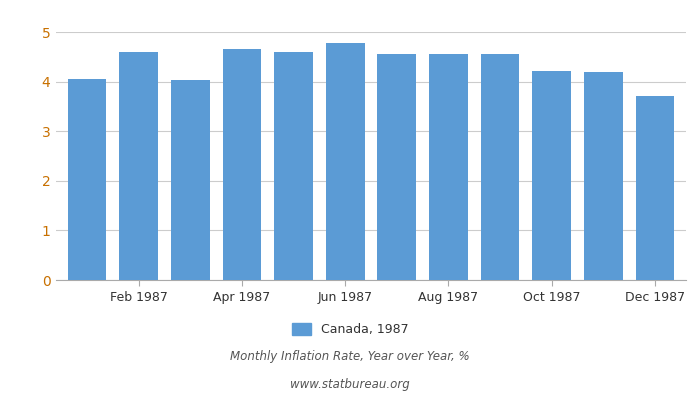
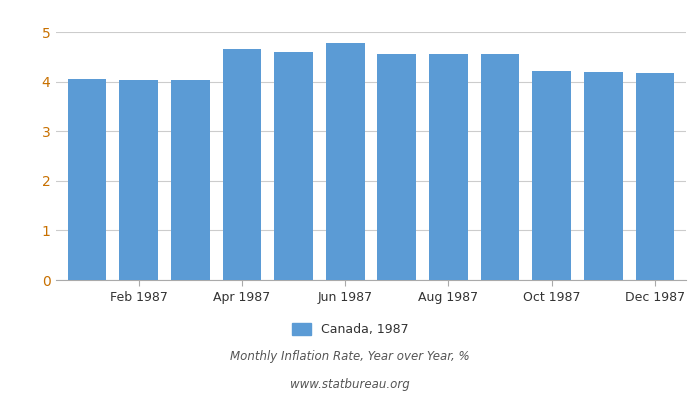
Feb 1987: 4.60 -> 4.03
Dec 1987: 3.70 -> 4.18
